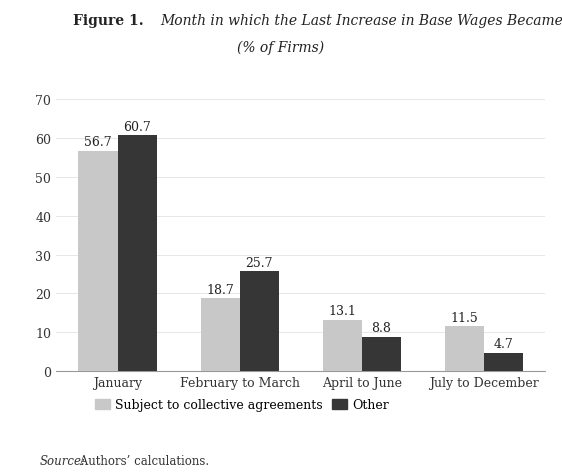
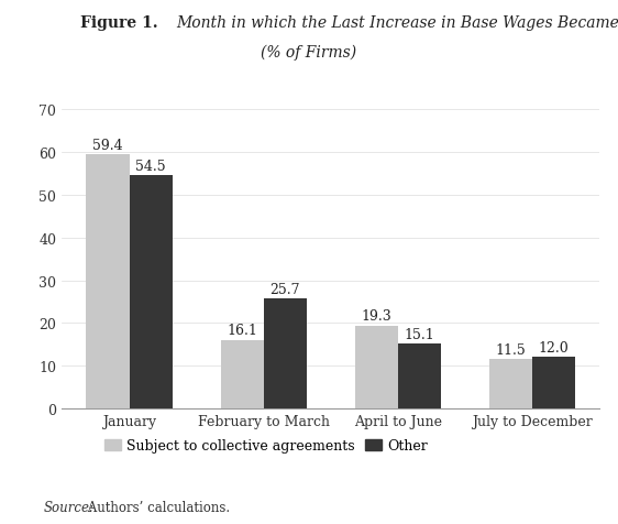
Subject to collective agreements/January: 56.7 -> 59.4
Other/January: 60.7 -> 54.5
Subject to collective agreements/February to March: 18.7 -> 16.1
Subject to collective agreements/April to June: 13.1 -> 19.3
Other/April to June: 8.8 -> 15.1
Other/July to December: 4.7 -> 12.0
